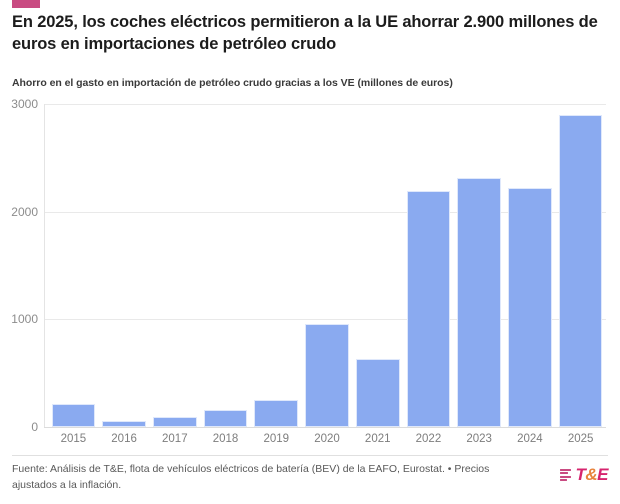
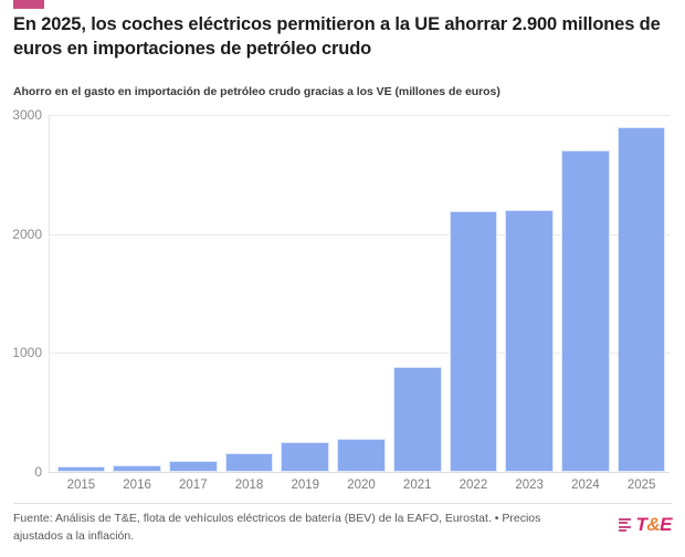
2015: 210 -> 50
2020: 960 -> 280
2021: 630 -> 880
2023: 2310 -> 2200
2024: 2220 -> 2700
